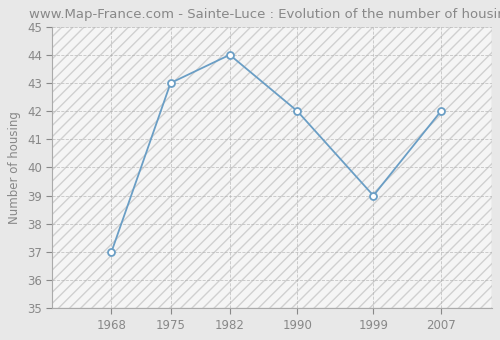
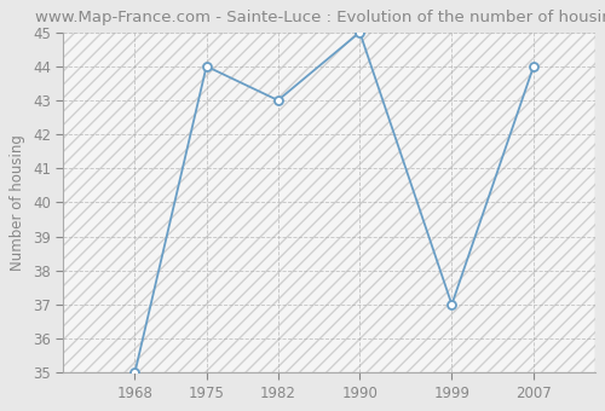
1968: 37 -> 35
1975: 43 -> 44
1982: 44 -> 43
1990: 42 -> 45
1999: 39 -> 37
2007: 42 -> 44
